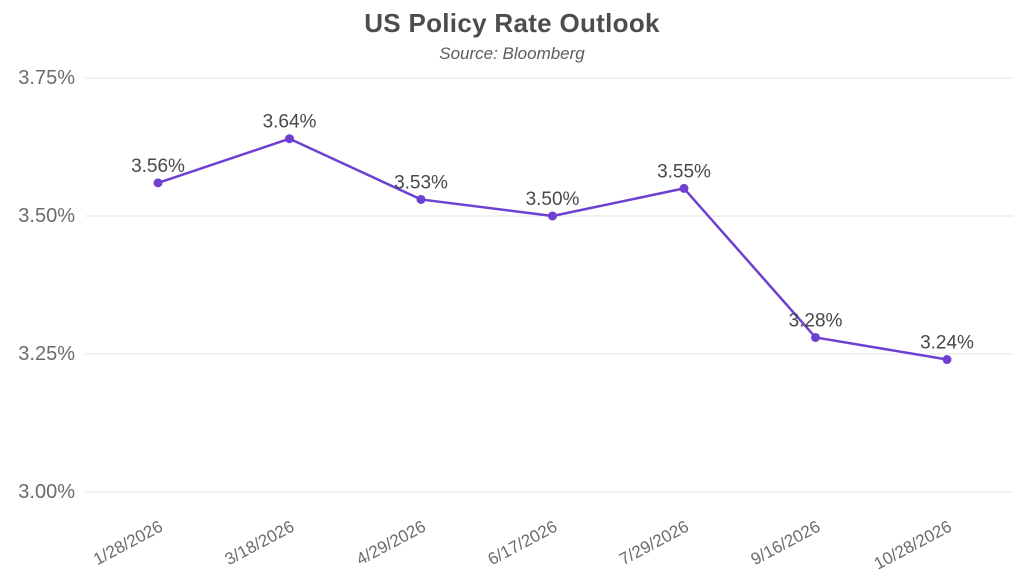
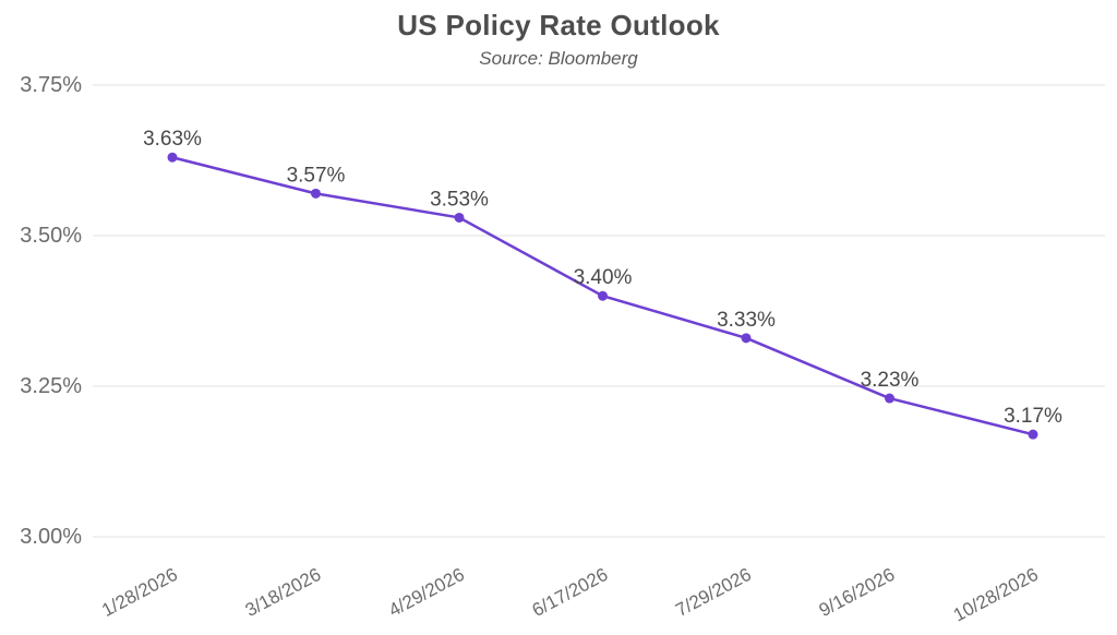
1/28/2026: 3.56% -> 3.63%
3/18/2026: 3.64% -> 3.57%
6/17/2026: 3.50% -> 3.40%
7/29/2026: 3.55% -> 3.33%
9/16/2026: 3.28% -> 3.23%
10/28/2026: 3.24% -> 3.17%
